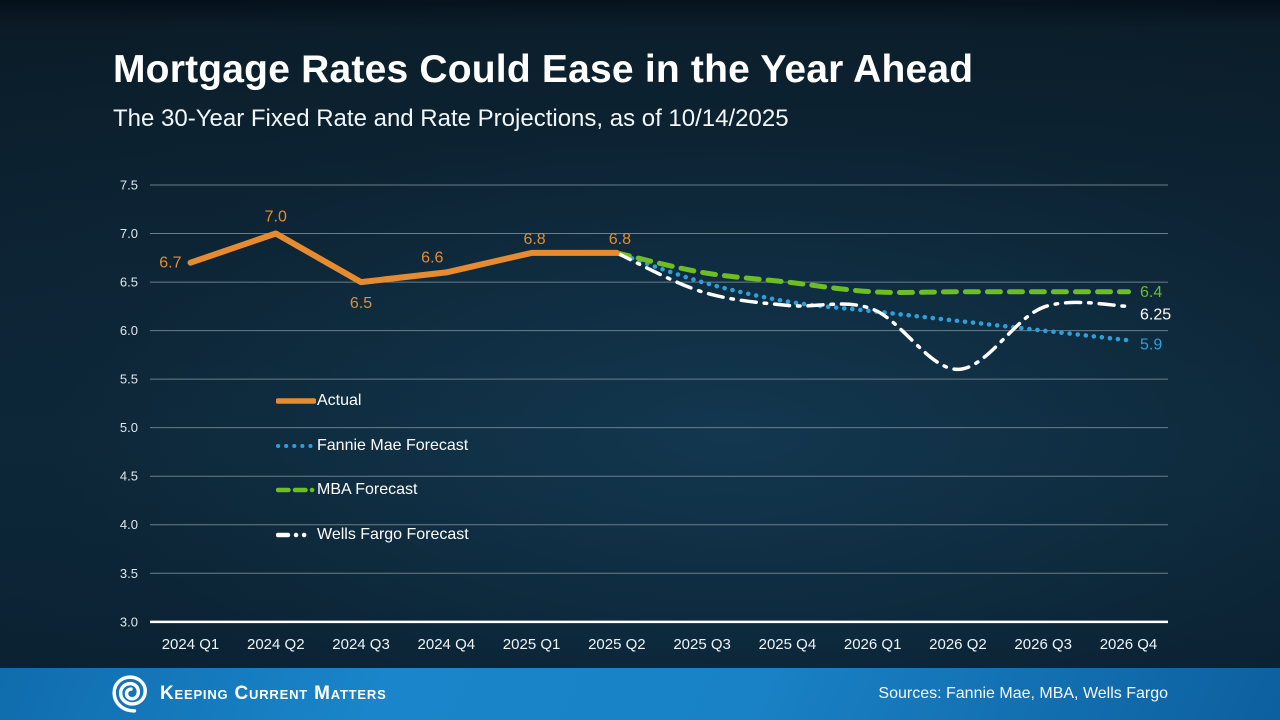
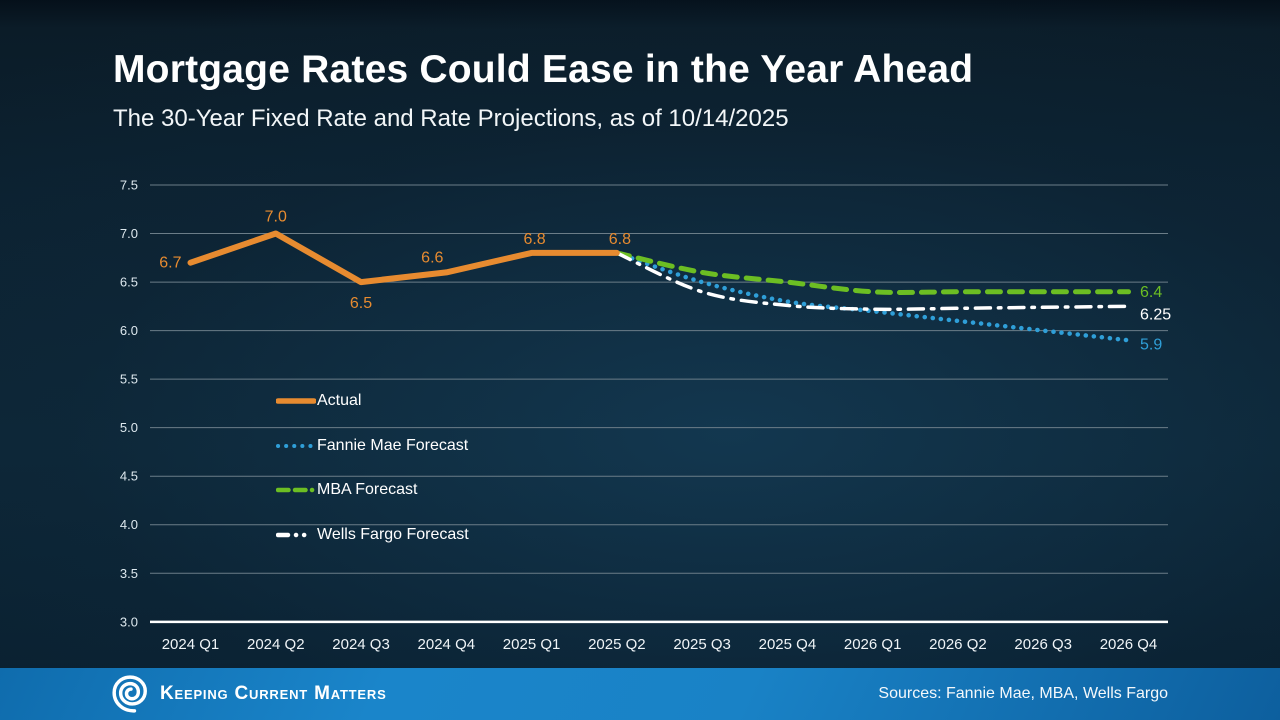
Wells Fargo Forecast/2026 Q2: 5.6 -> 6.2
